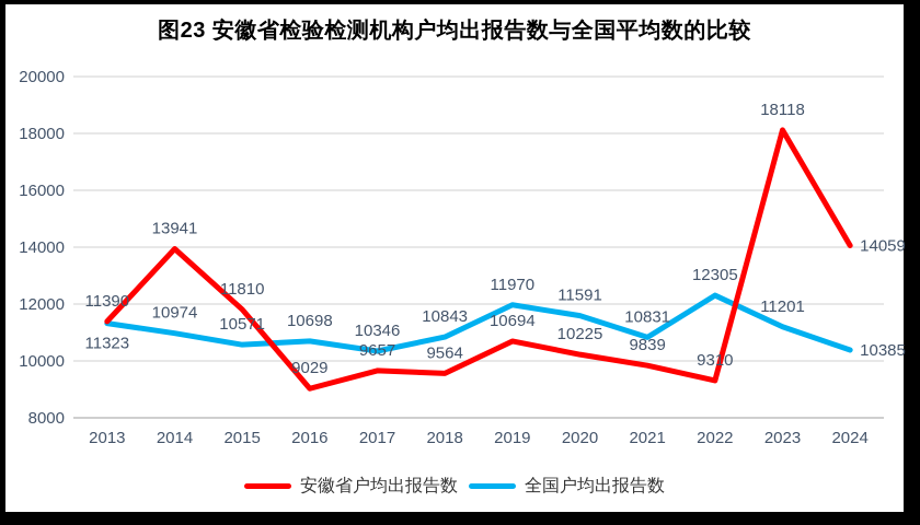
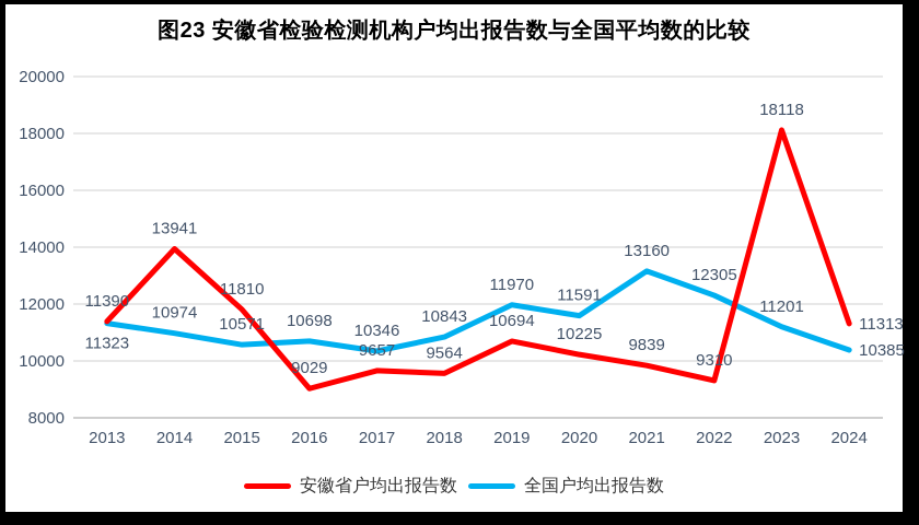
全国户均出报告数/2021: 10831 -> 13160
安徽省户均出报告数/2024: 14059 -> 11313
